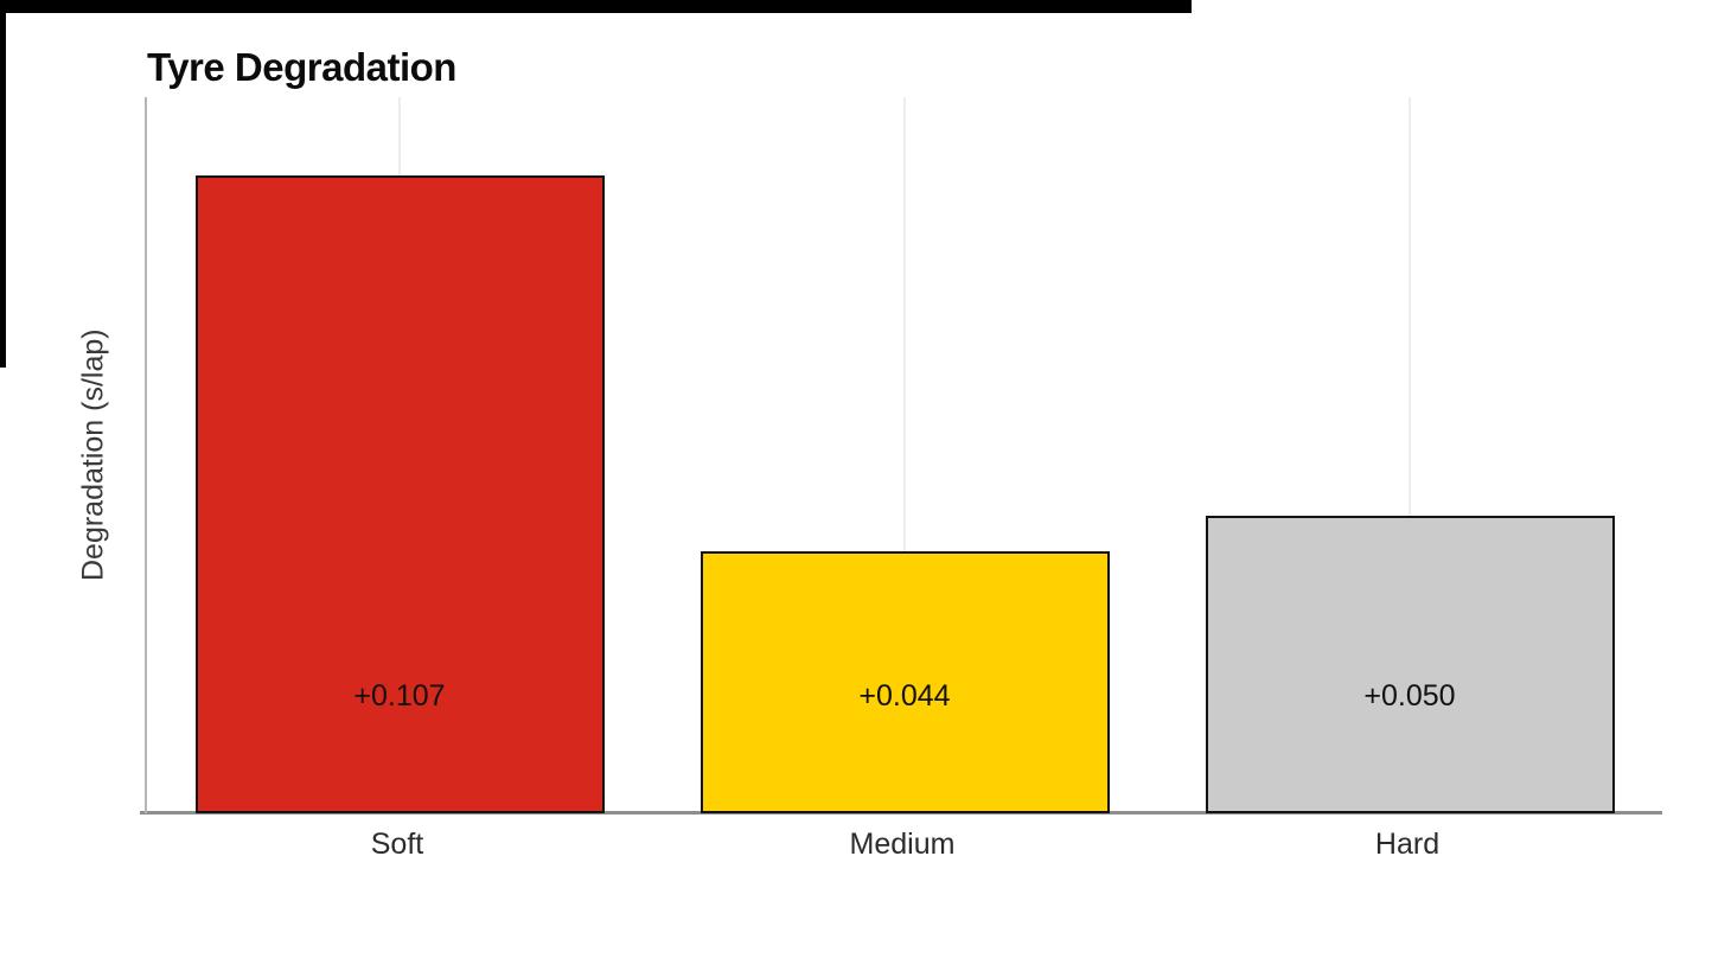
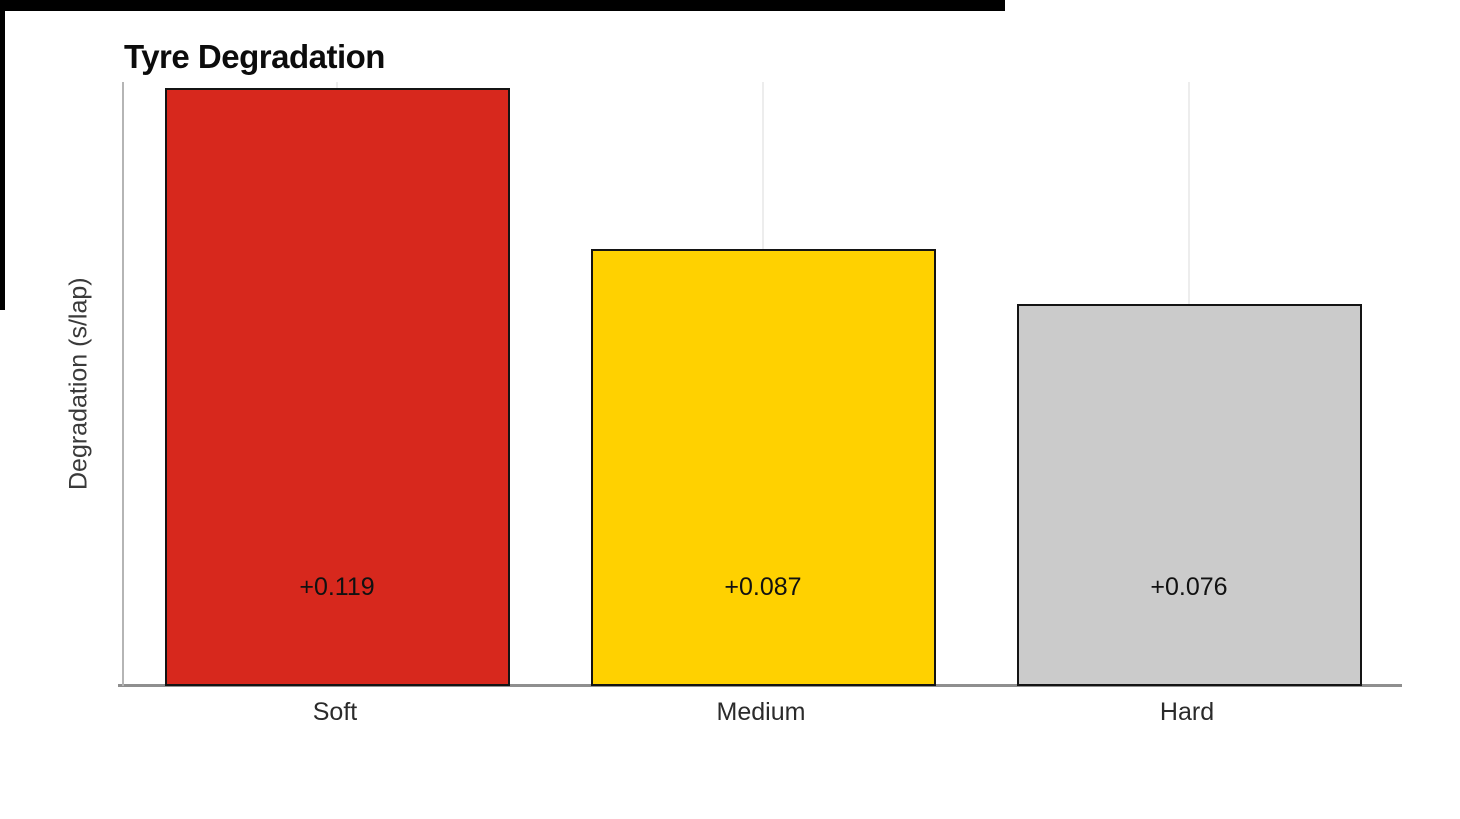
Soft: +0.107 -> +0.119
Medium: +0.044 -> +0.087
Hard: +0.050 -> +0.076
